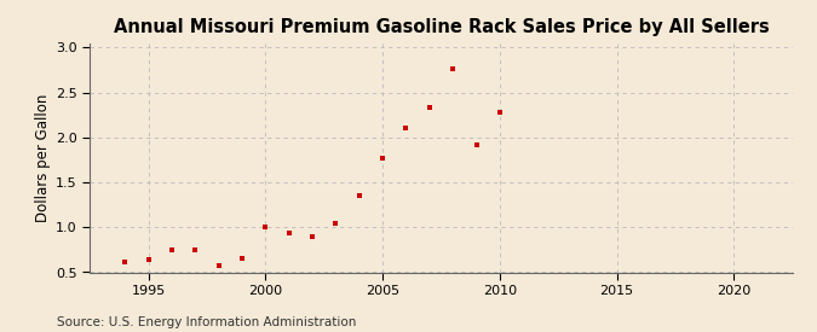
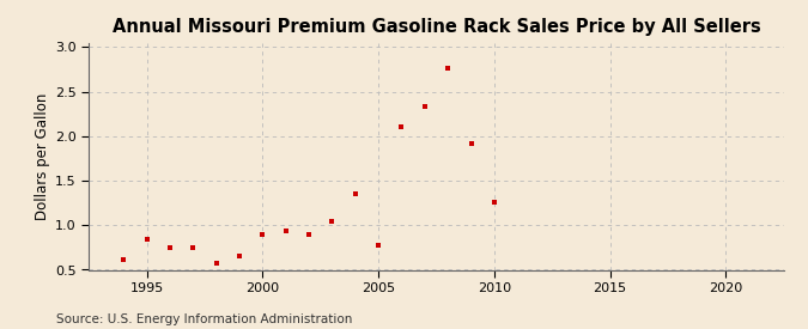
1995: 0.64 -> 0.84
2000: 1.00 -> 0.90
2005: 1.77 -> 0.78
2010: 2.28 -> 1.26
